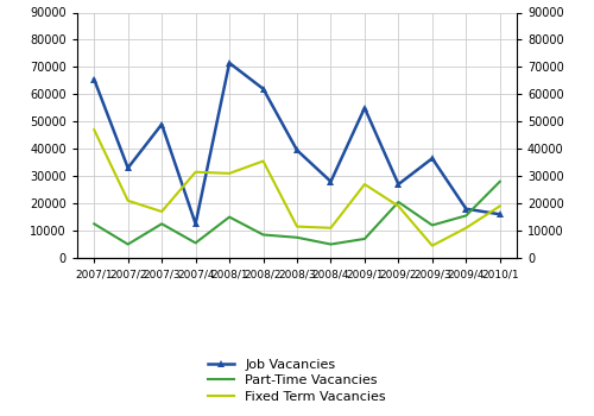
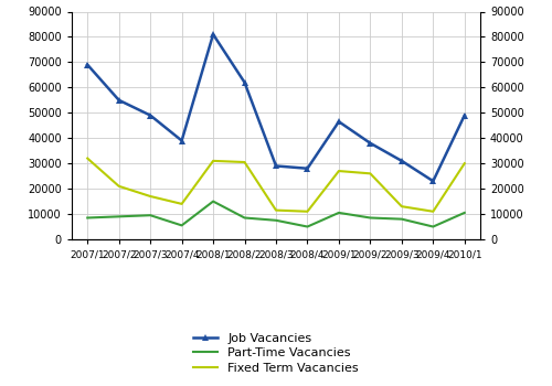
Job Vacancies/2007/1: 65500 -> 69000
Part-Time Vacancies/2007/1: 12500 -> 8500
Fixed Term Vacancies/2007/1: 47000 -> 32000
Job Vacancies/2007/2: 33000 -> 55000
Part-Time Vacancies/2007/2: 5000 -> 9000
Part-Time Vacancies/2007/3: 12500 -> 9500
Job Vacancies/2007/4: 12500 -> 39000
Fixed Term Vacancies/2007/4: 31500 -> 14000
Job Vacancies/2008/1: 71500 -> 81000
Fixed Term Vacancies/2008/2: 35500 -> 30500
Job Vacancies/2008/3: 39500 -> 29000
Job Vacancies/2009/1: 55000 -> 46500
Part-Time Vacancies/2009/1: 7000 -> 10500
Job Vacancies/2009/2: 27000 -> 38000
Part-Time Vacancies/2009/2: 20500 -> 8500
Fixed Term Vacancies/2009/2: 19000 -> 26000
Job Vacancies/2009/3: 36500 -> 31000
Part-Time Vacancies/2009/3: 12000 -> 8000
Fixed Term Vacancies/2009/3: 4500 -> 13000
Job Vacancies/2009/4: 18000 -> 23000
Part-Time Vacancies/2009/4: 15500 -> 5000
Job Vacancies/2010/1: 16000 -> 49000
Part-Time Vacancies/2010/1: 28000 -> 10500
Fixed Term Vacancies/2010/1: 19000 -> 30000
